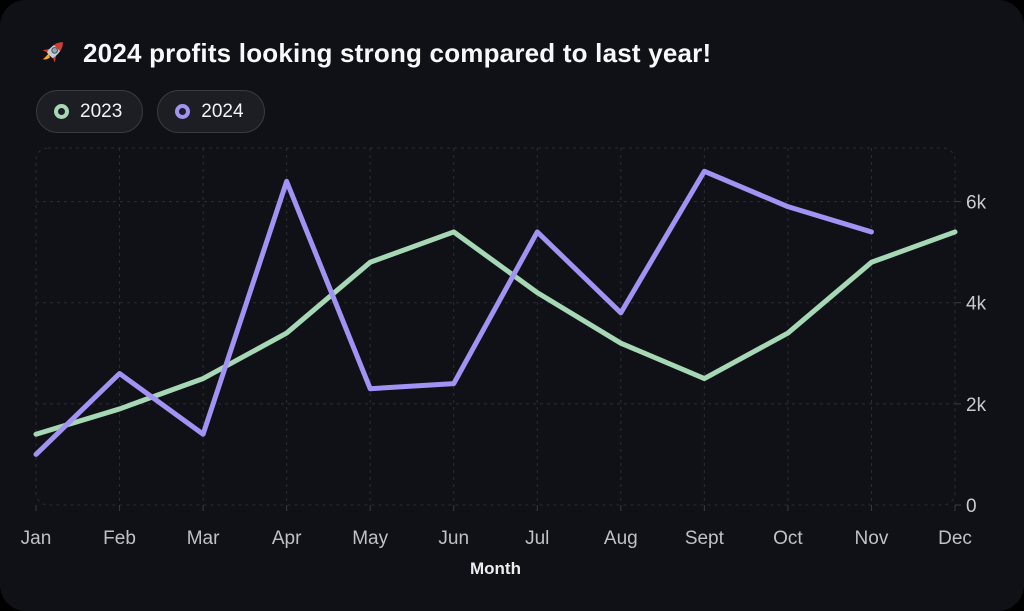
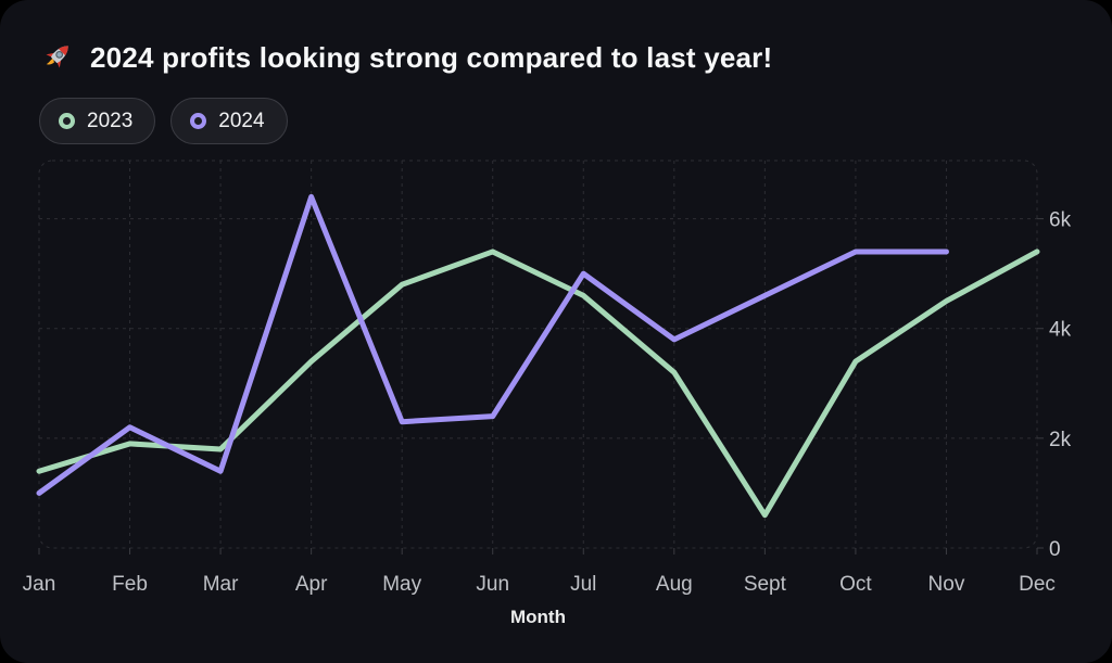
2024/Feb: 2.6k -> 2.2k
2023/Mar: 2.5k -> 1.8k
2023/Jul: 4.2k -> 4.6k
2024/Jul: 5.4k -> 5.0k
2023/Sept: 2.5k -> 0.6k
2024/Sept: 6.6k -> 4.6k
2024/Oct: 5.9k -> 5.4k
2023/Nov: 4.8k -> 4.5k
